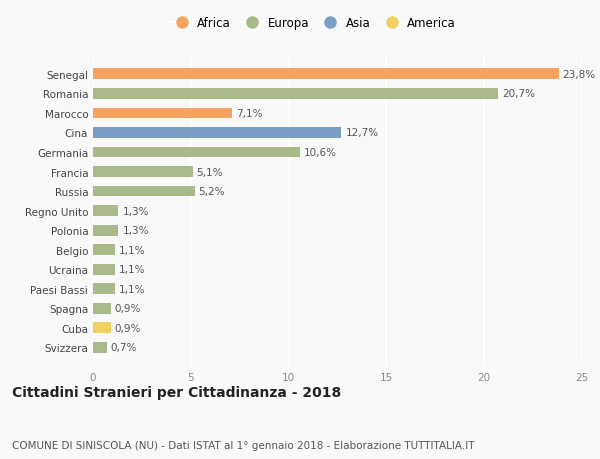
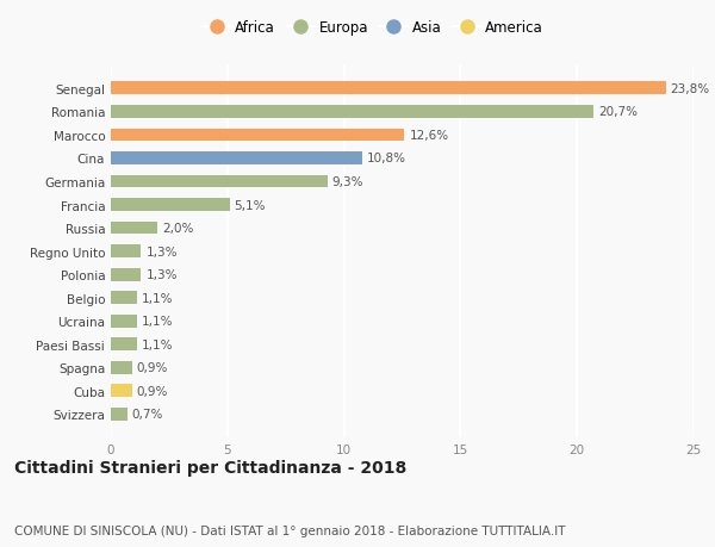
Marocco: 7,1% -> 12,6%
Cina: 12,7% -> 10,8%
Germania: 10,6% -> 9,3%
Russia: 5,2% -> 2,0%
